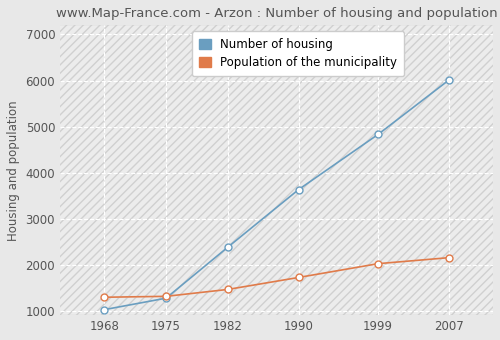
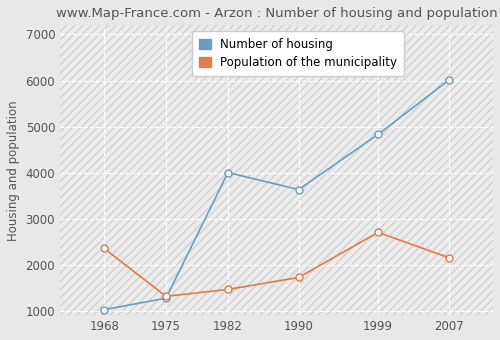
Population of the municipality/1968: 1290 -> 2350
Number of housing/1982: 2380 -> 4000
Population of the municipality/1999: 2020 -> 2700
